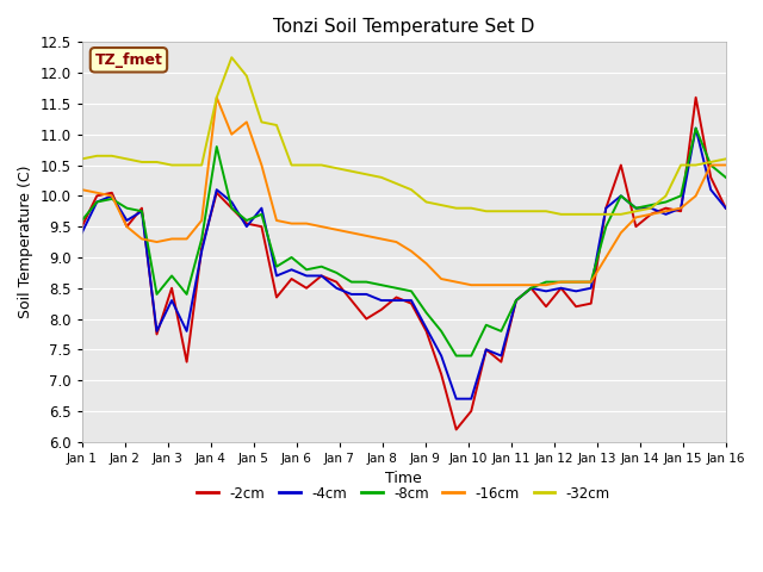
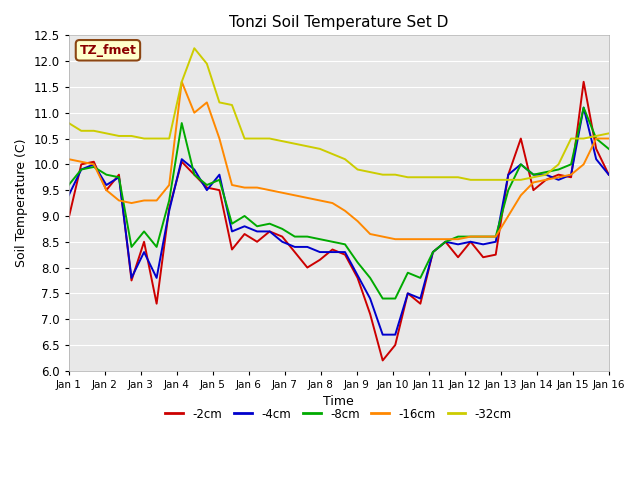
-2cm/Jan 1: 9.50 -> 8.96
-32cm/Jan 1: 10.60 -> 10.80
